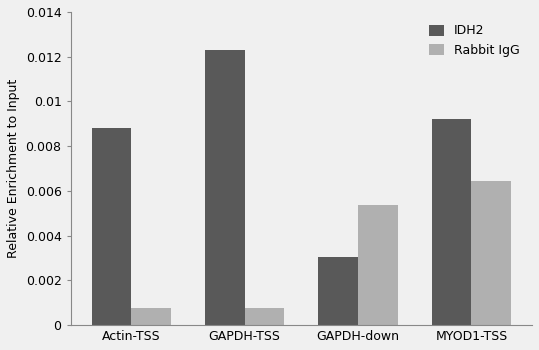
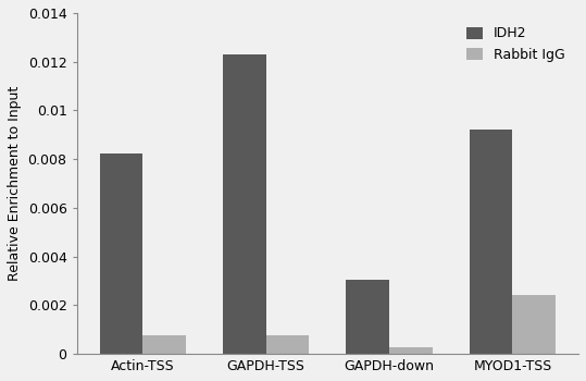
IDH2/Actin-TSS: 0.00880 -> 0.00825
Rabbit IgG/GAPDH-down: 0.00535 -> 0.00028
Rabbit IgG/MYOD1-TSS: 0.00645 -> 0.00240
